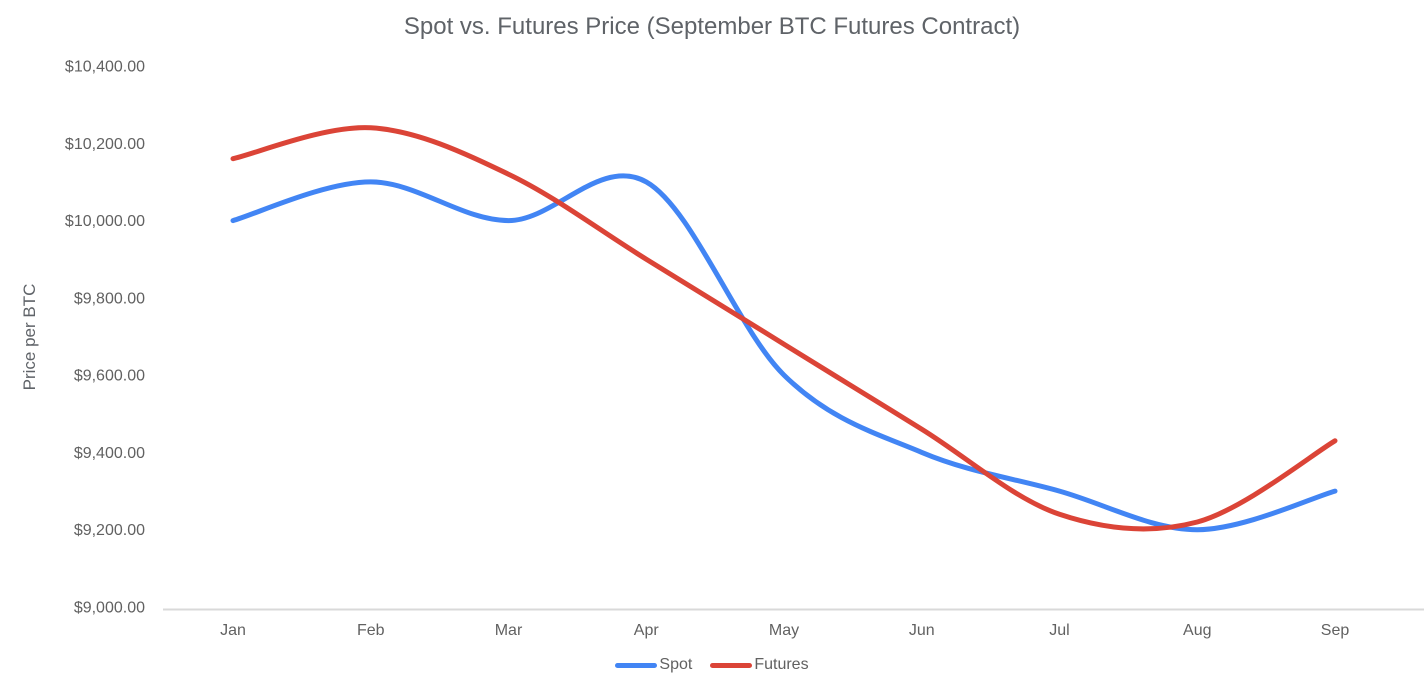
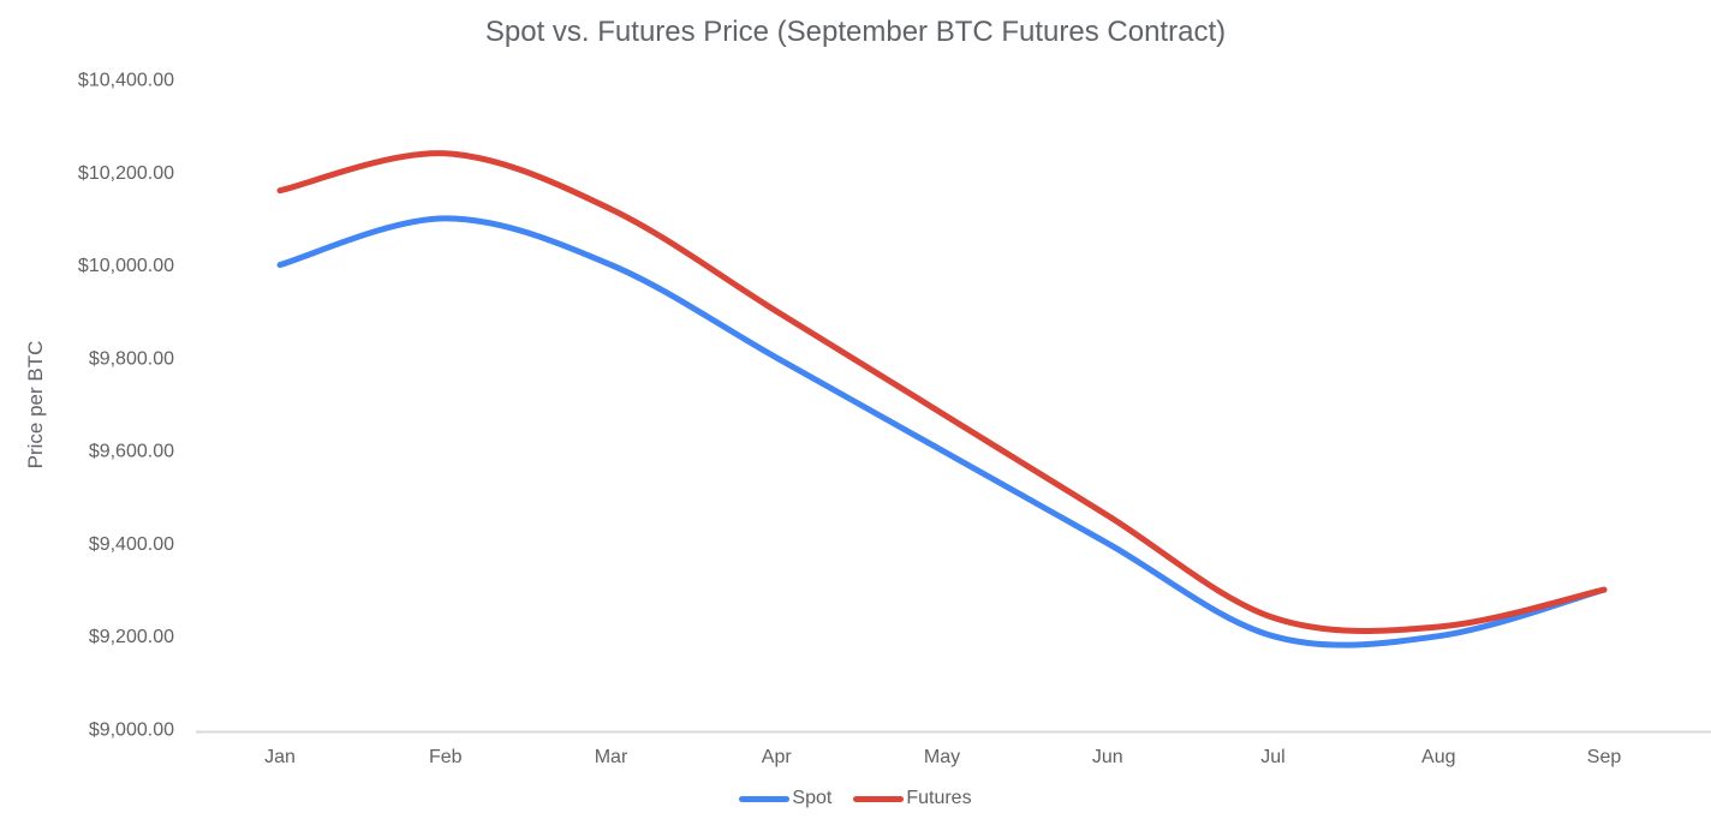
Spot/Apr: $10100 -> $9800
Spot/Jul: $9300 -> $9200
Futures/Sep: $9430 -> $9300
